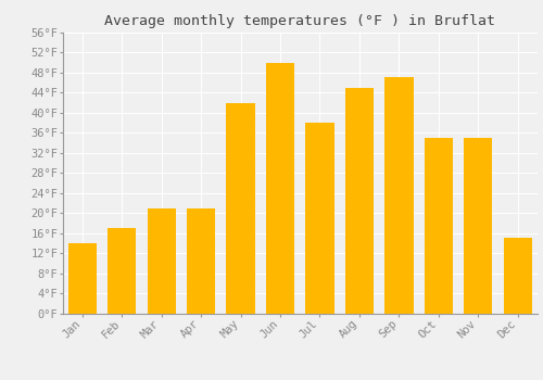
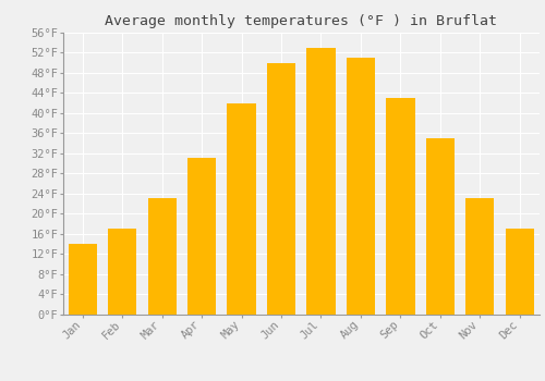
Mar: 21°F -> 23°F
Apr: 21°F -> 31°F
Jul: 38°F -> 53°F
Aug: 45°F -> 51°F
Sep: 47°F -> 43°F
Nov: 35°F -> 23°F
Dec: 15°F -> 17°F
